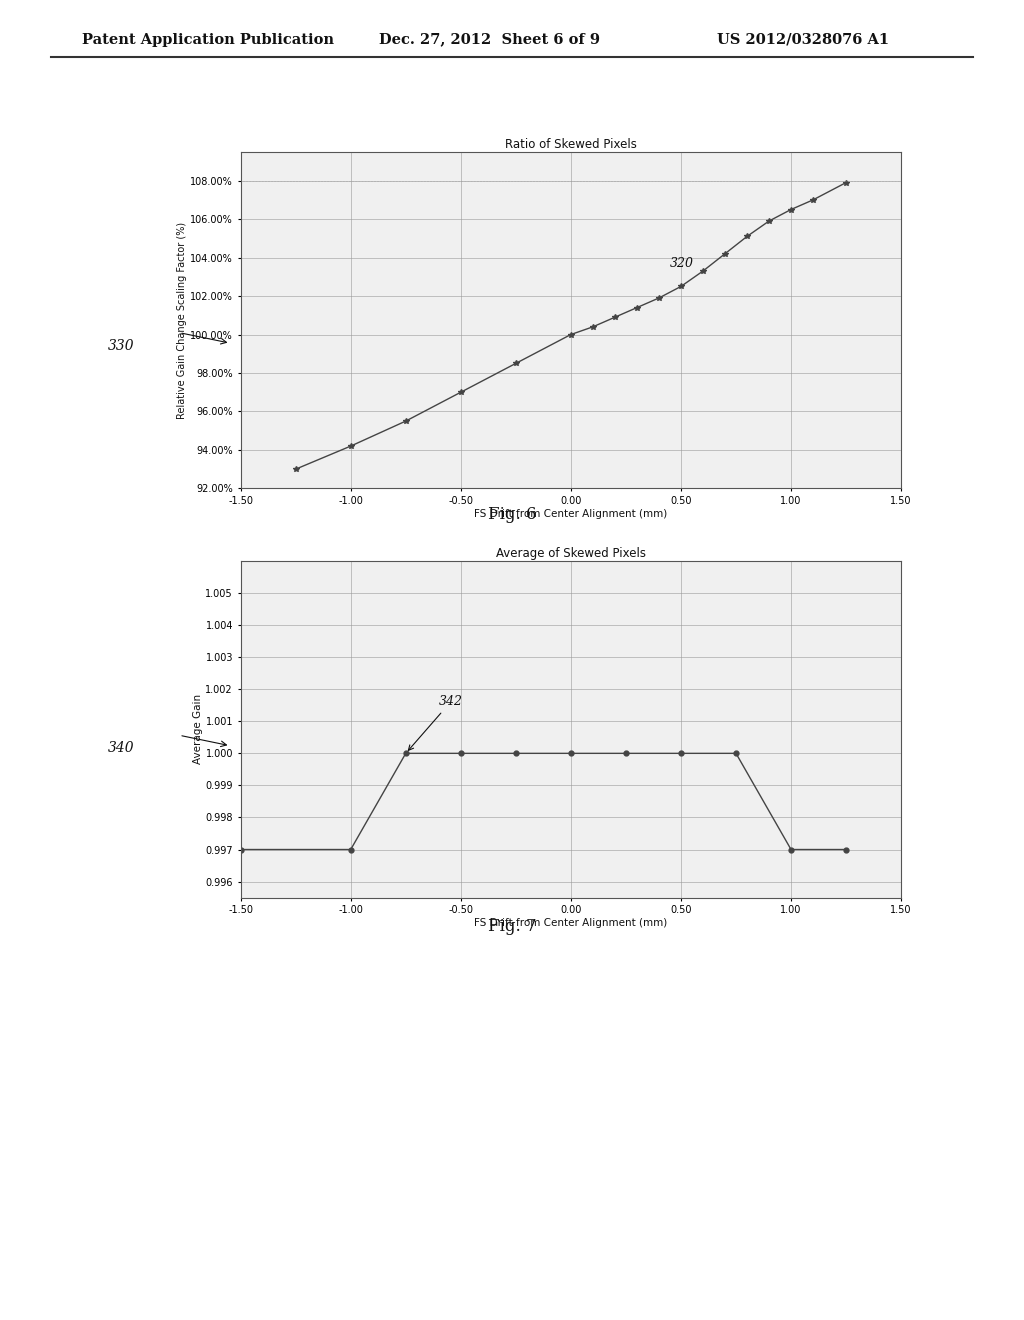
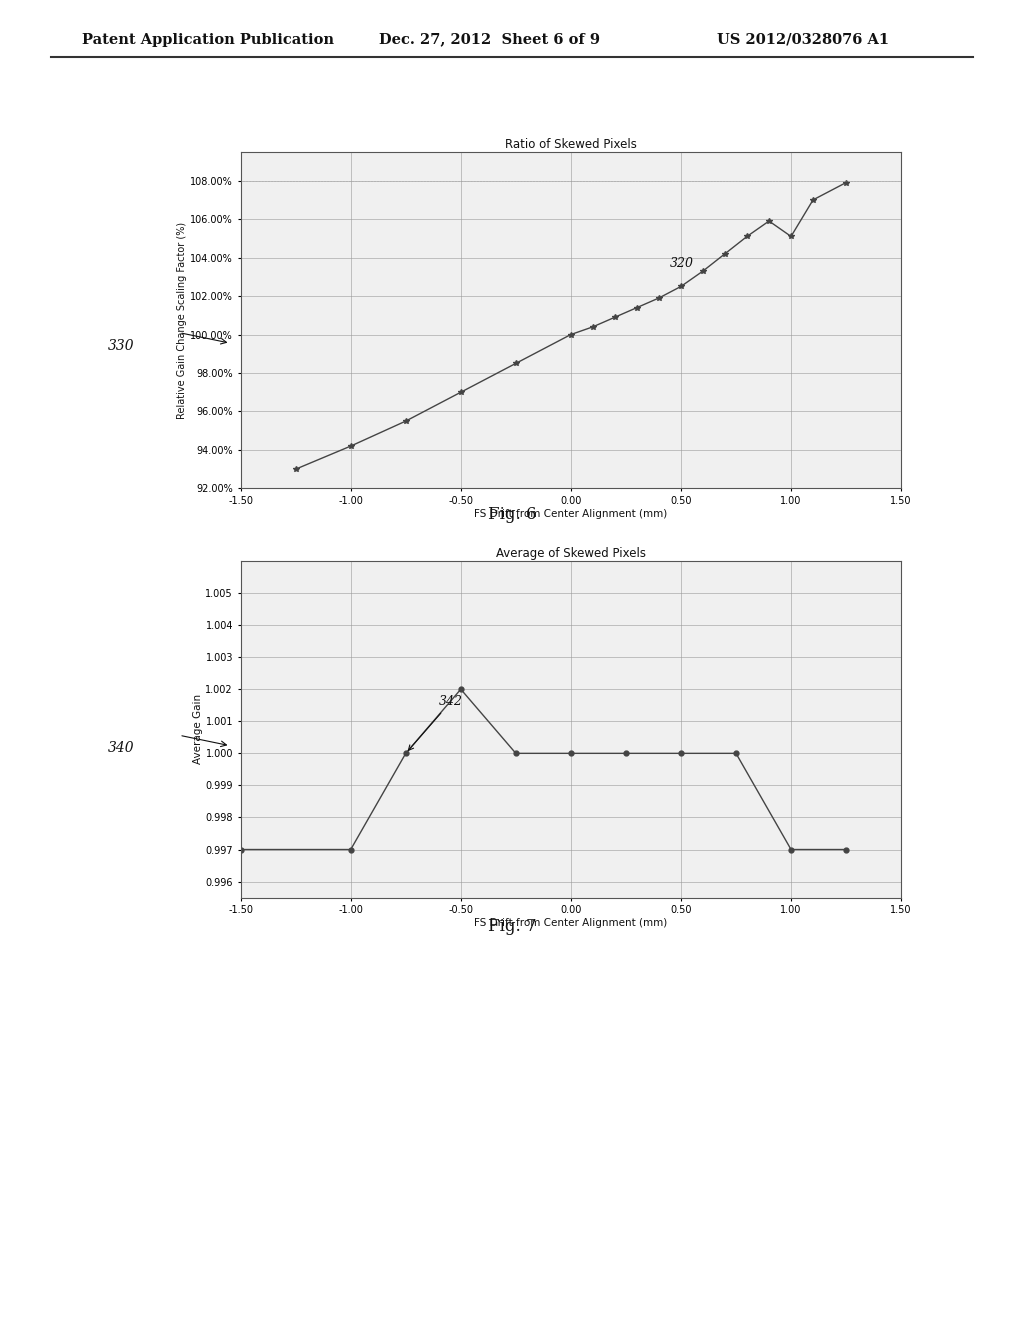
Ratio of Skewed Pixels/1.00: 106.5% -> 105.1%
Average of Skewed Pixels/-0.50: 1.000 -> 1.002
